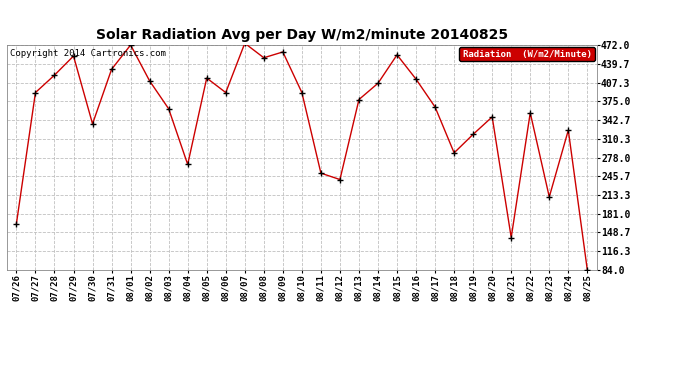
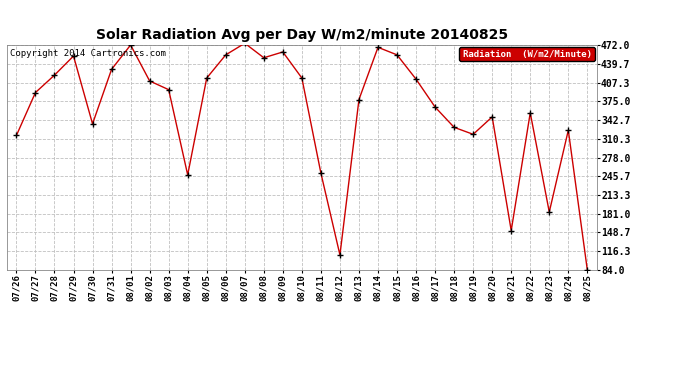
07/26: 164 -> 316
08/03: 362 -> 395
08/04: 266 -> 248
08/06: 390 -> 455
08/10: 390 -> 415
08/12: 240 -> 110
08/14: 406 -> 468
08/18: 286 -> 330
08/21: 140 -> 152
08/23: 210 -> 184
